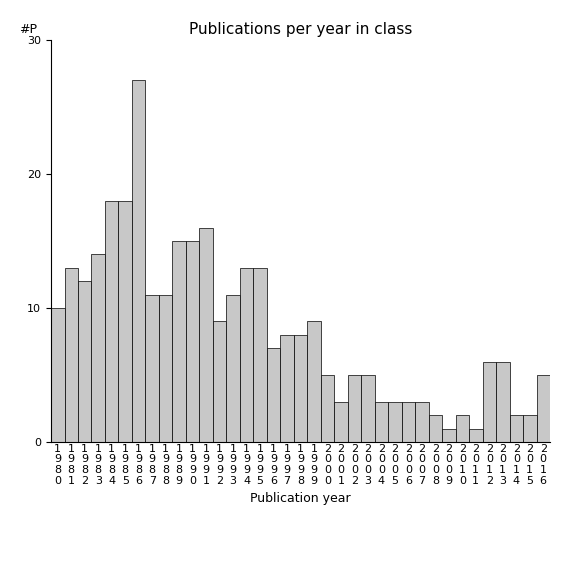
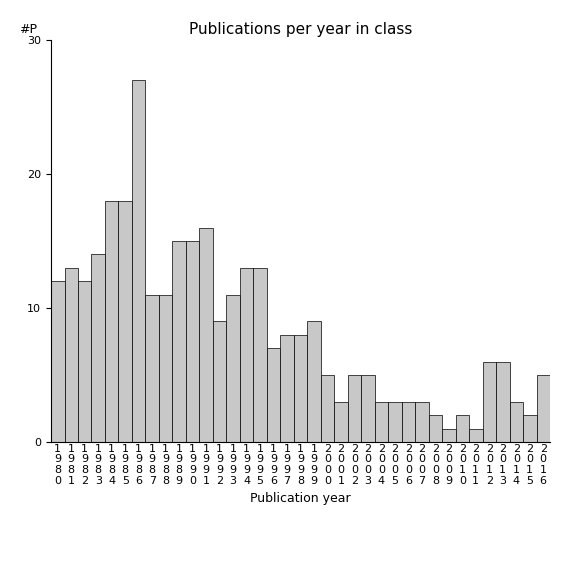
1 9 8 0: 10 -> 12
2 0 1 4: 2 -> 3
